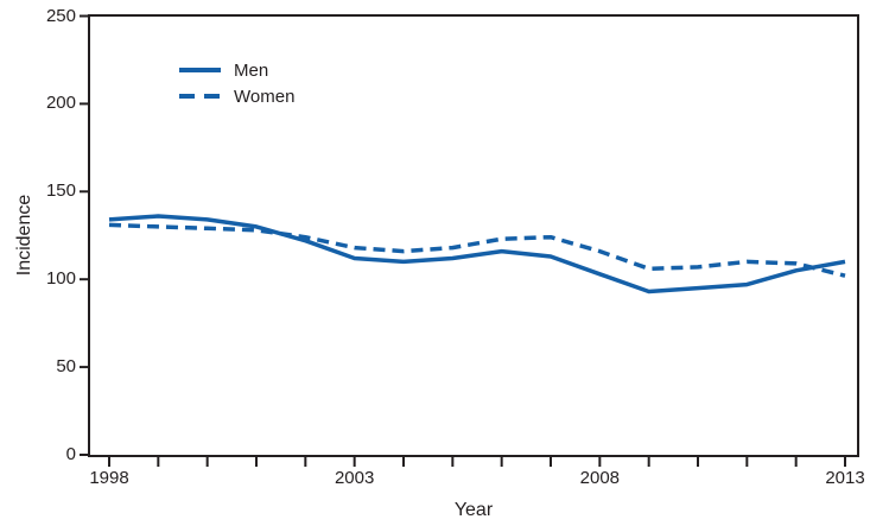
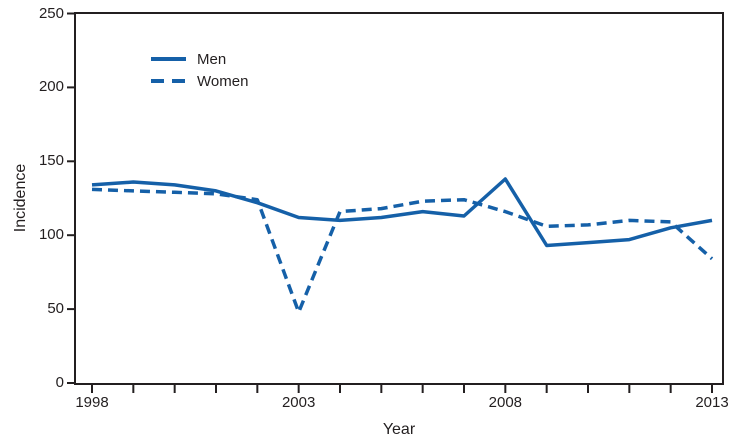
Women/2003: 118 -> 48
Men/2008: 103 -> 138
Women/2013: 102 -> 84
